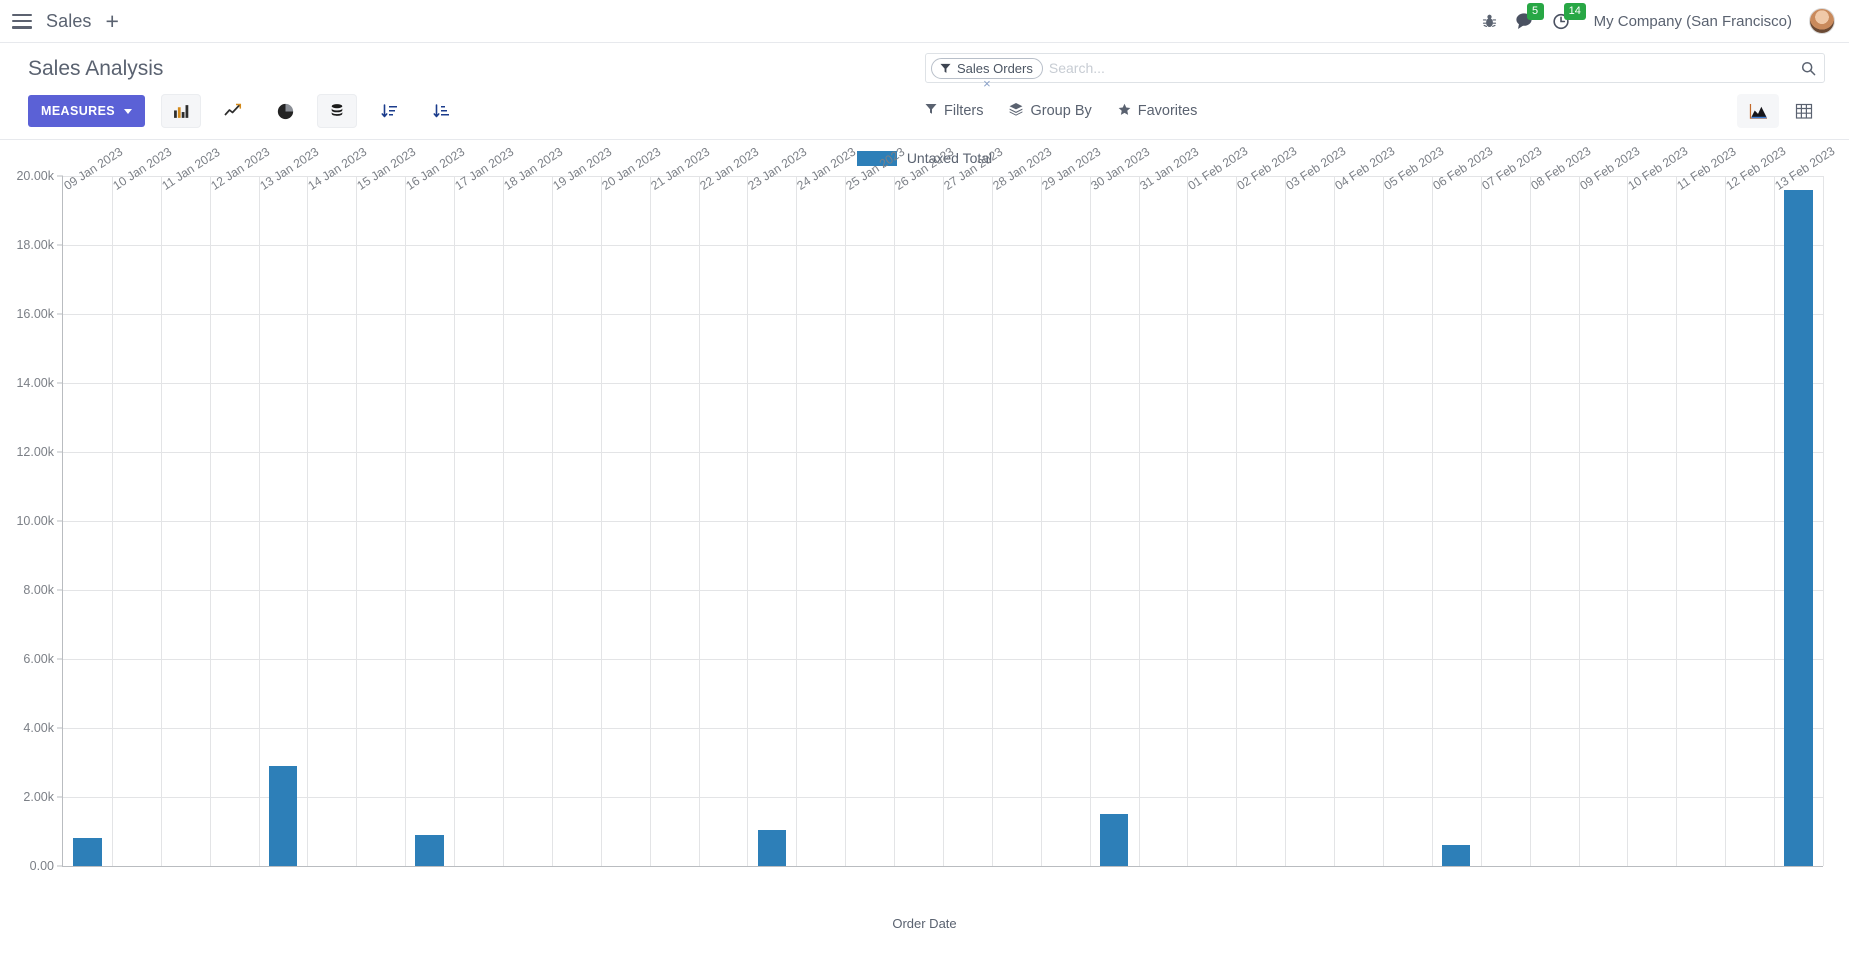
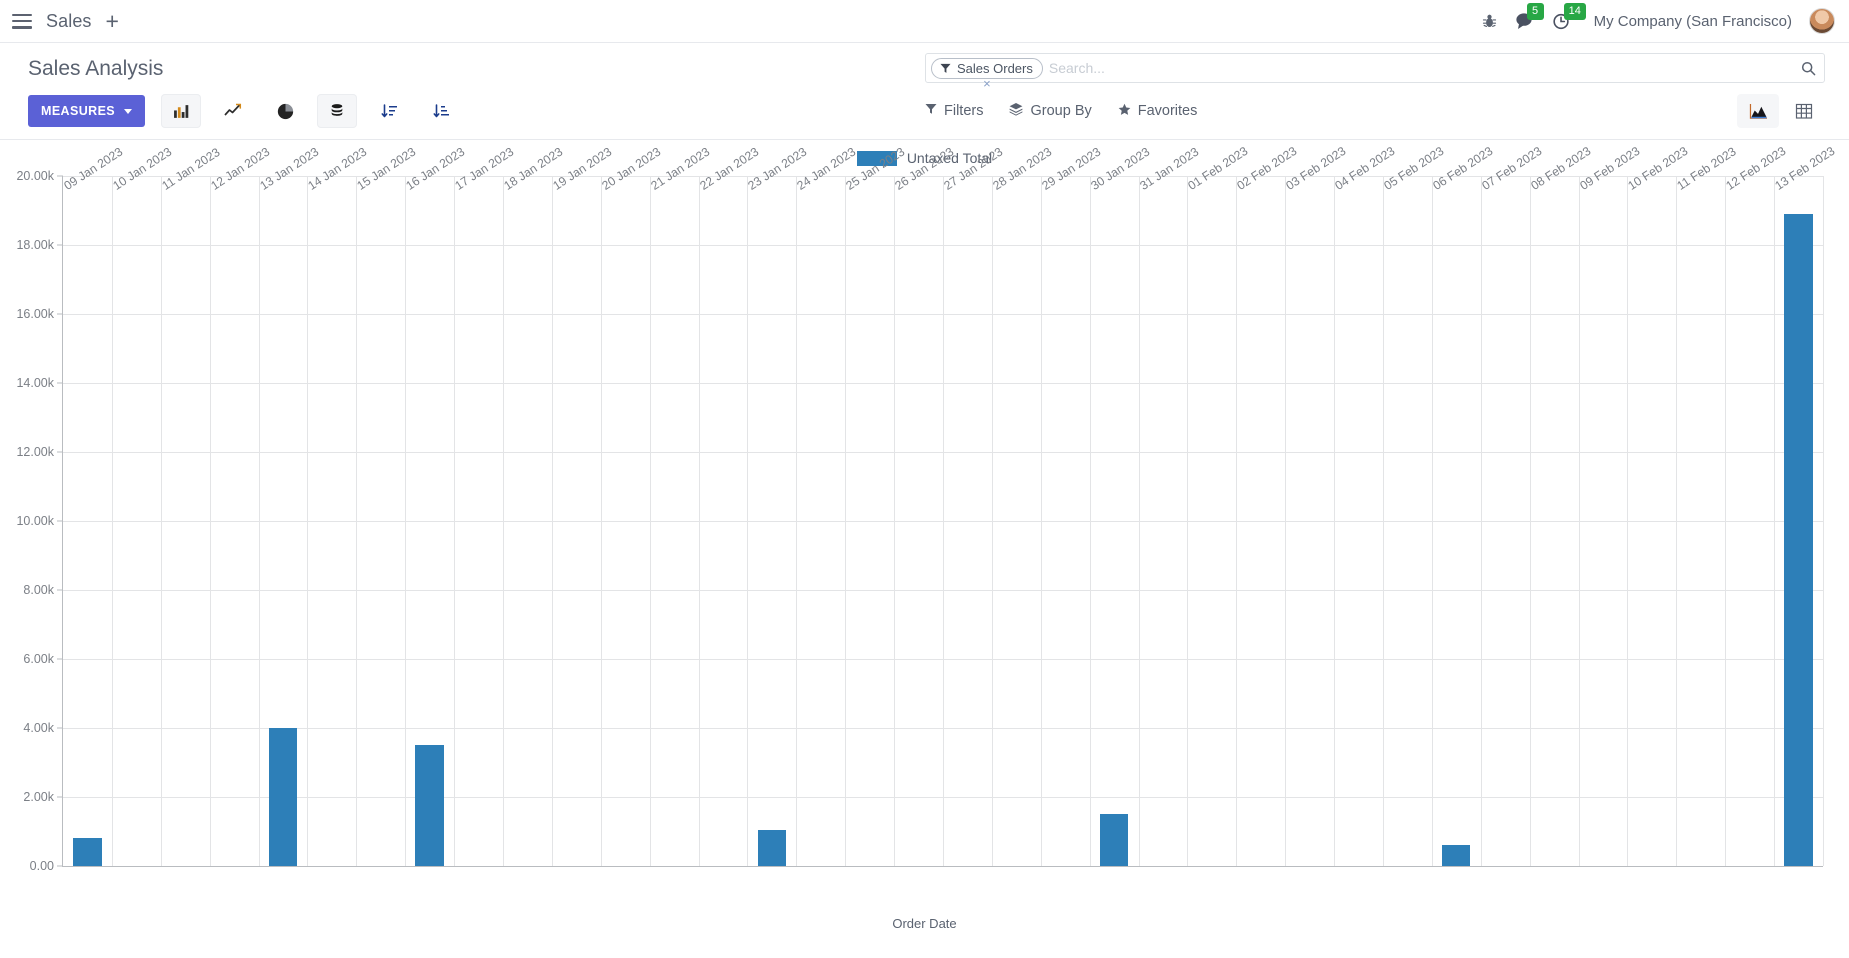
13 Jan 2023: 2.9k -> 4.0k
16 Jan 2023: 0.9k -> 3.5k
13 Feb 2023: 19.6k -> 18.9k
